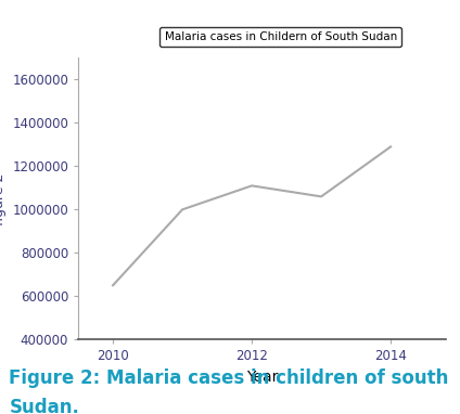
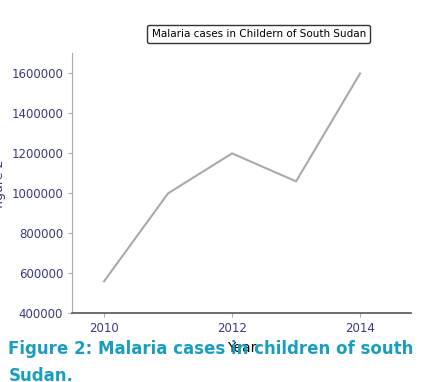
2010: 650000 -> 560000
2012: 1110000 -> 1200000
2014: 1290000 -> 1600000
